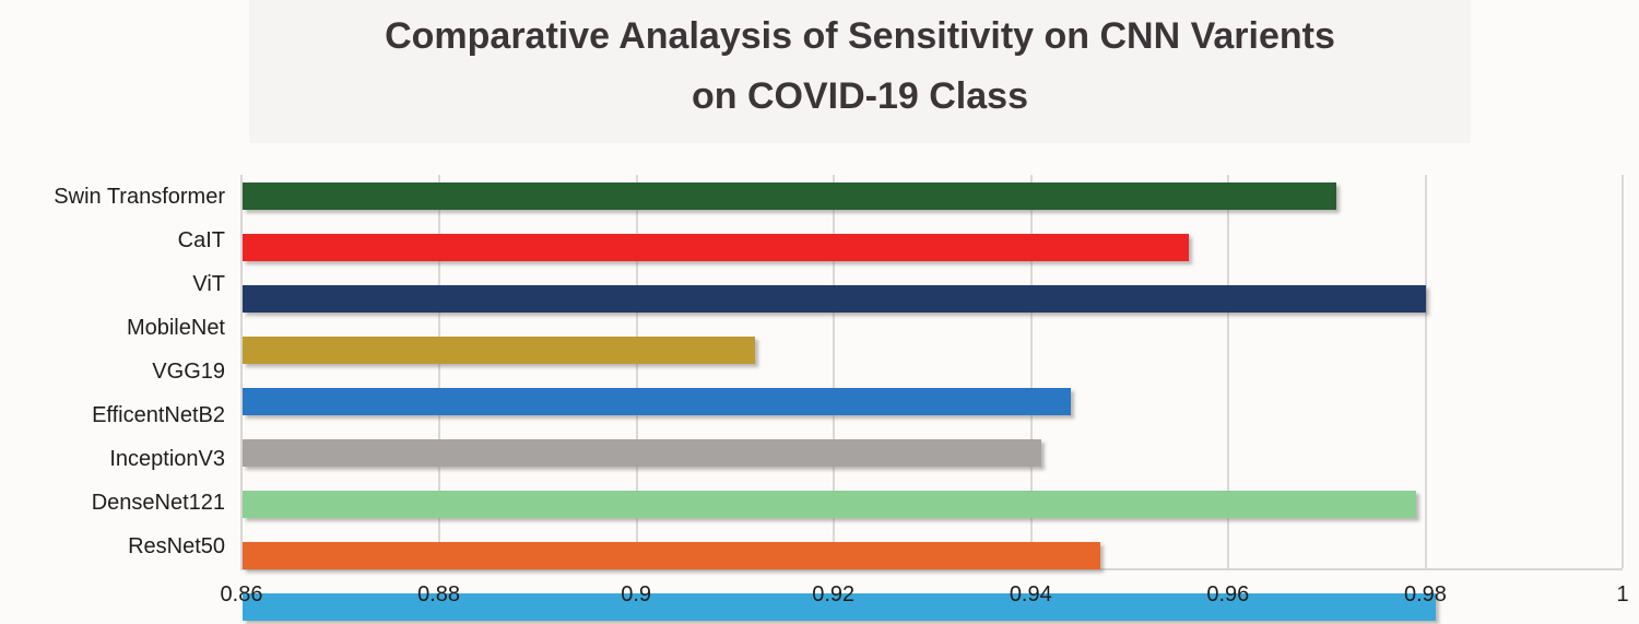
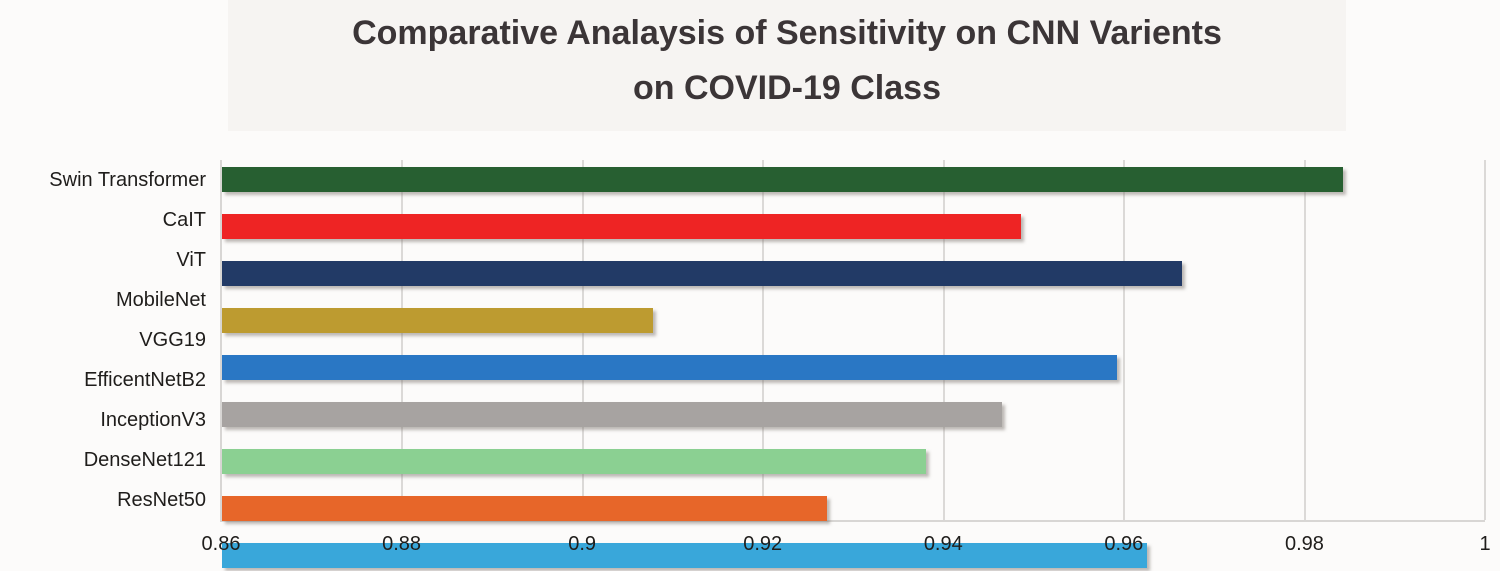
Swin Transformer: 0.971 -> 0.984
CaIT: 0.956 -> 0.949
ViT: 0.980 -> 0.966
MobileNet: 0.912 -> 0.908
VGG19: 0.944 -> 0.959
EfficentNetB2: 0.941 -> 0.947
InceptionV3: 0.979 -> 0.938
DenseNet121: 0.947 -> 0.927
ResNet50: 0.981 -> 0.963
